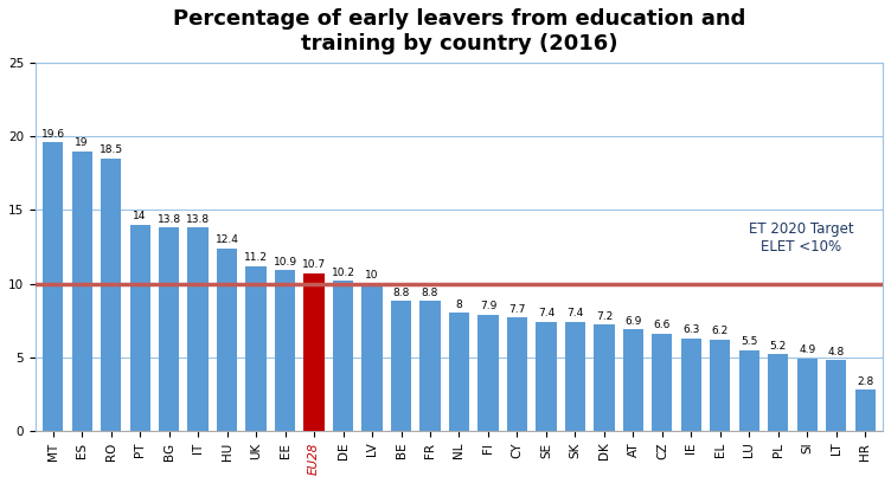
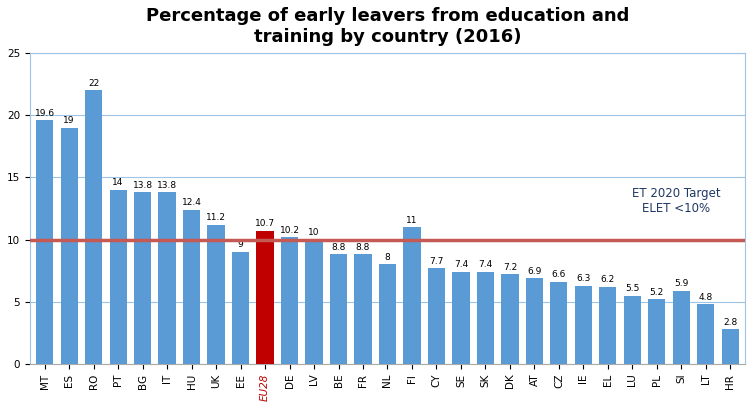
RO: 18.5 -> 22
EE: 10.9 -> 9
FI: 7.9 -> 11
SI: 4.9 -> 5.9
